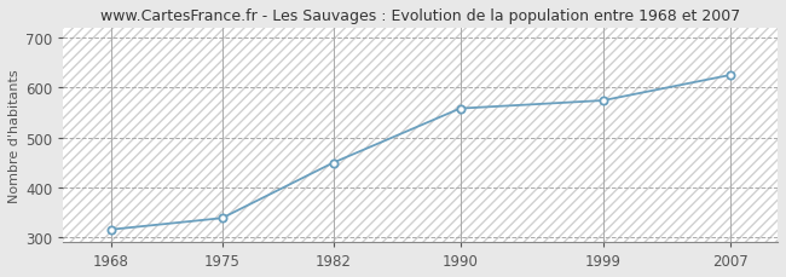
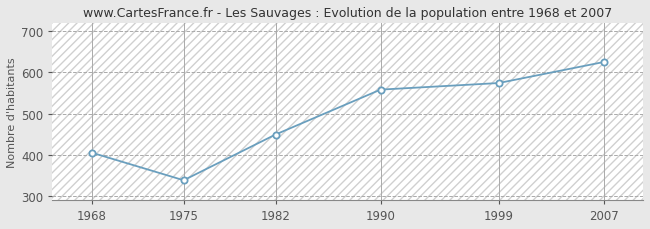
1968: 315 -> 405
